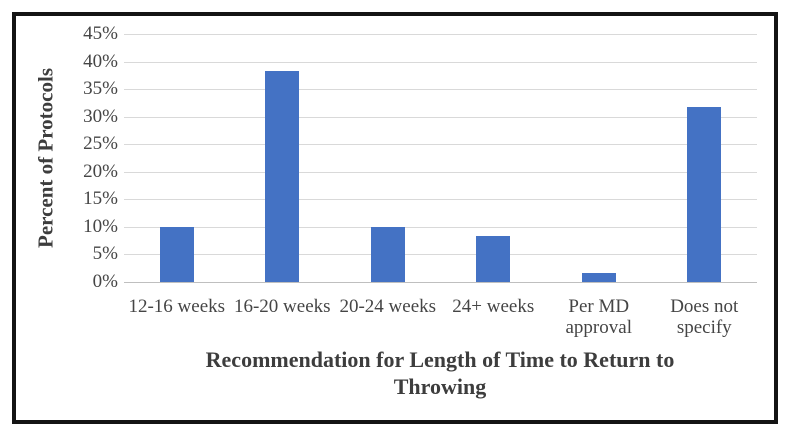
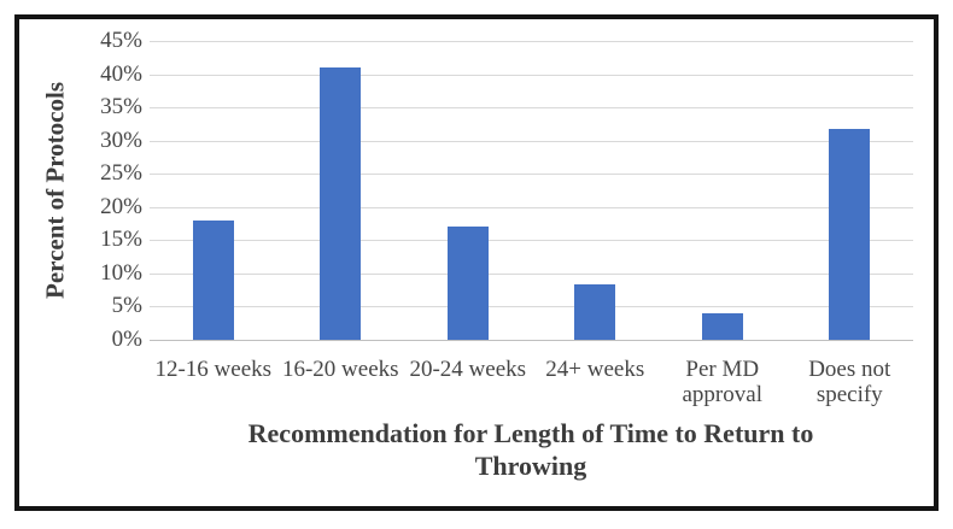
12-16 weeks: 10% -> 18%
16-20 weeks: 38% -> 41%
20-24 weeks: 10% -> 17%
Per MD approval: 2% -> 4%
